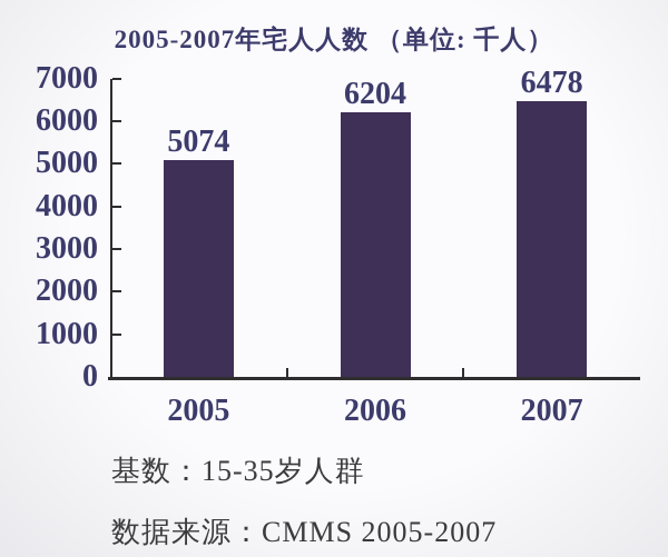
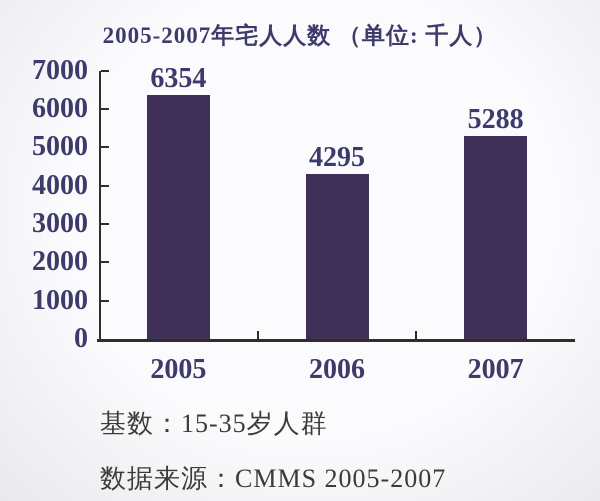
2005: 5074 -> 6354
2006: 6204 -> 4295
2007: 6478 -> 5288
